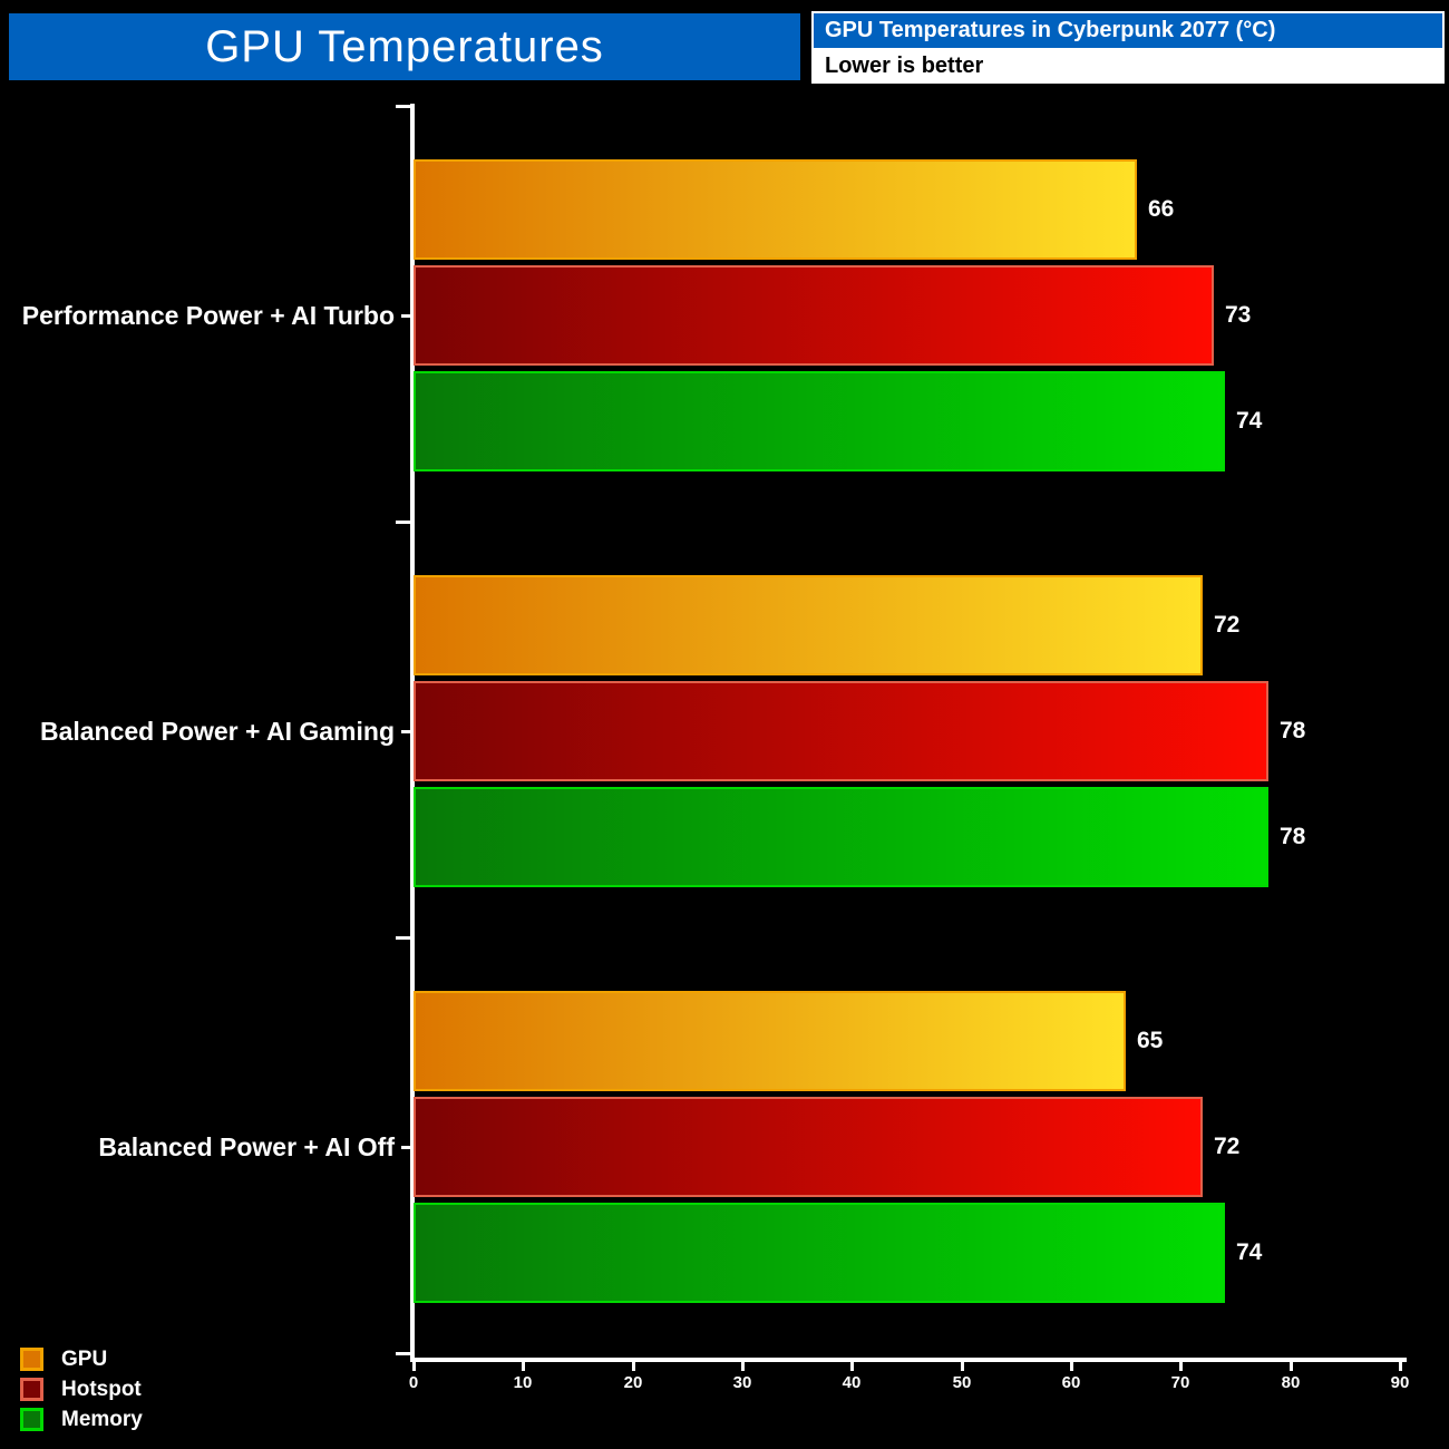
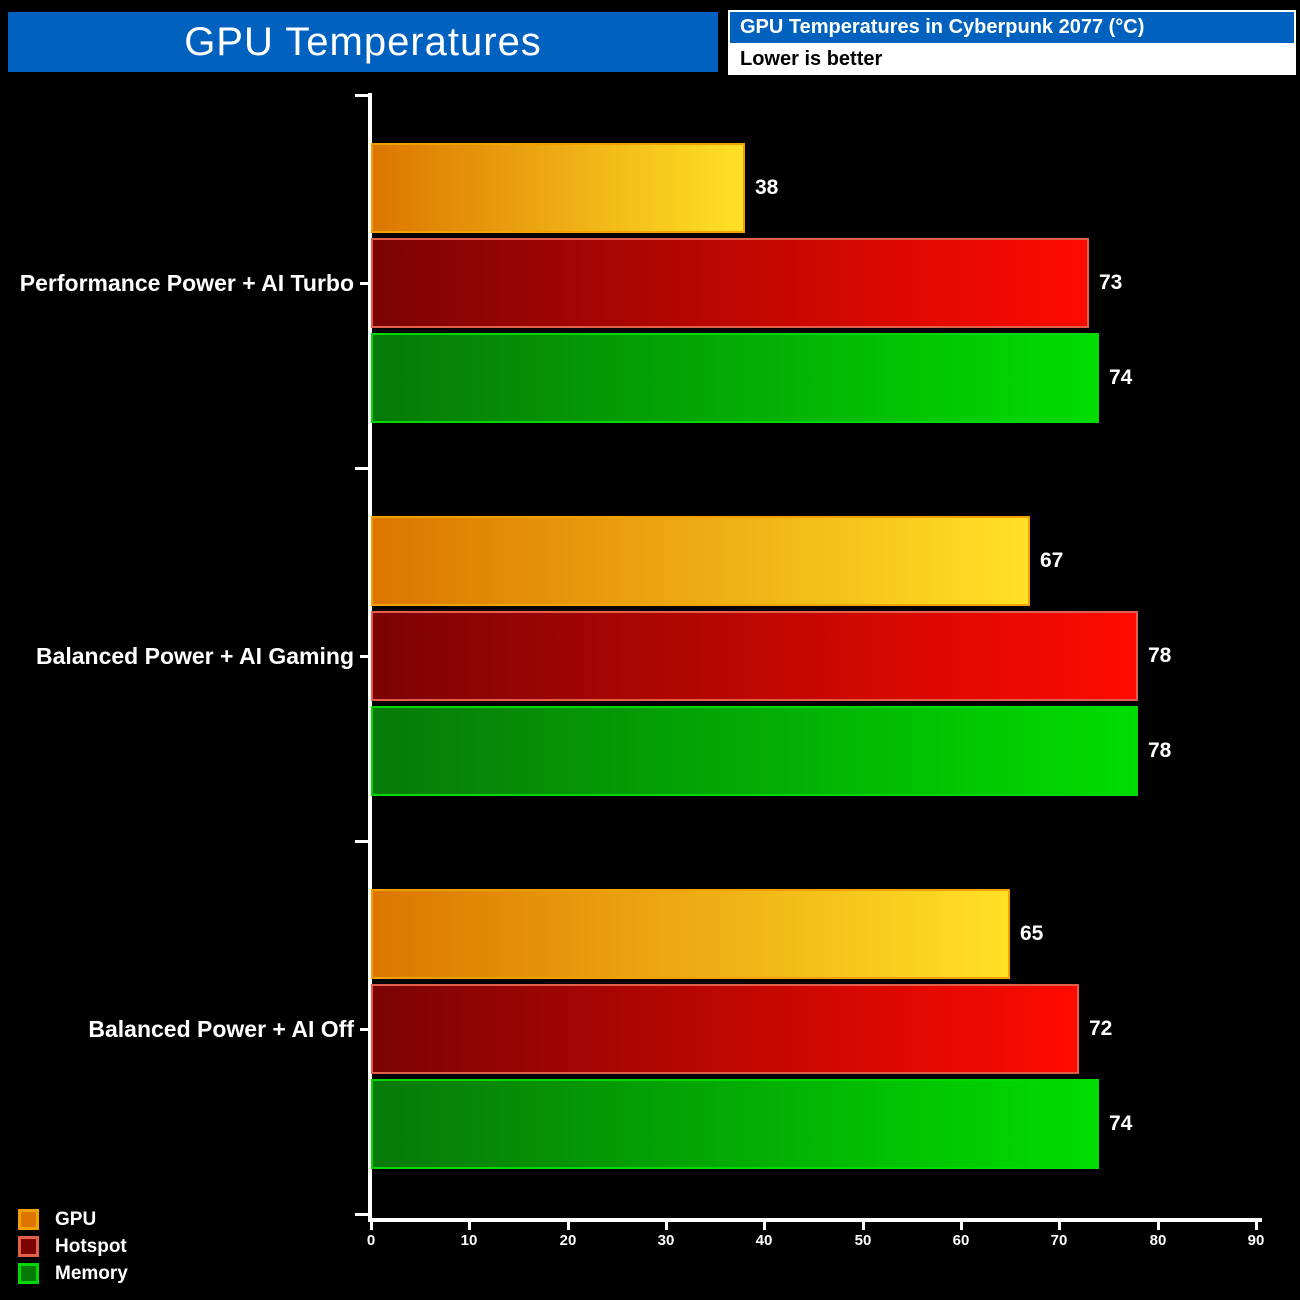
GPU/Performance Power + AI Turbo: 66 -> 38
GPU/Balanced Power + AI Gaming: 72 -> 67
